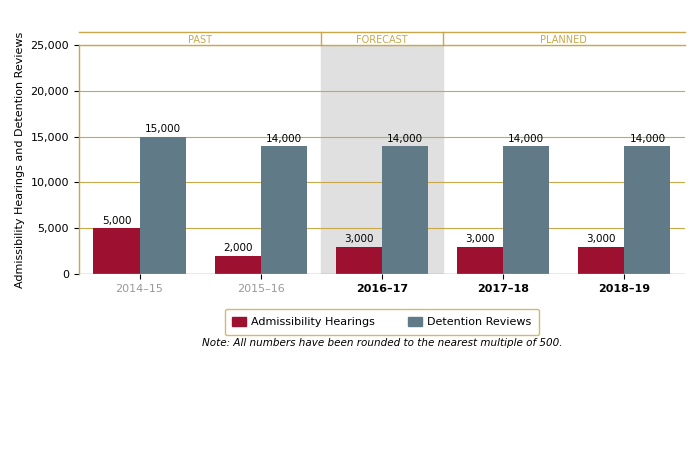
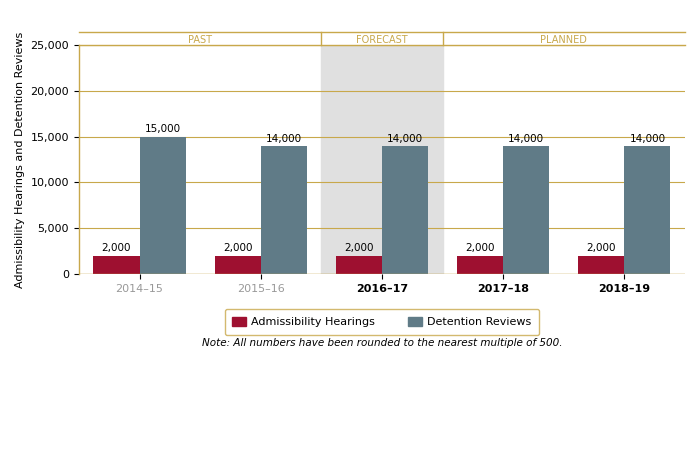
Admissibility Hearings/2014–15: 5,000 -> 2,000
Admissibility Hearings/2016–17: 3,000 -> 2,000
Admissibility Hearings/2017–18: 3,000 -> 2,000
Admissibility Hearings/2018–19: 3,000 -> 2,000
